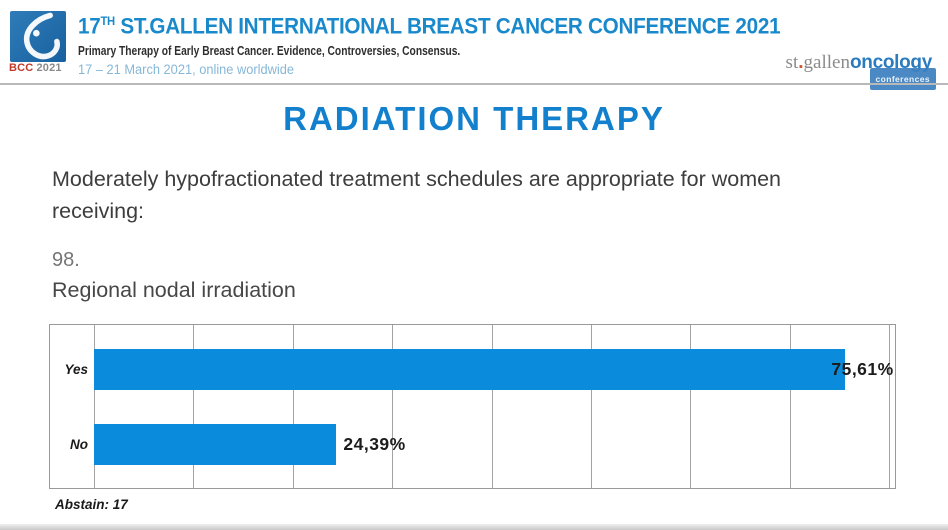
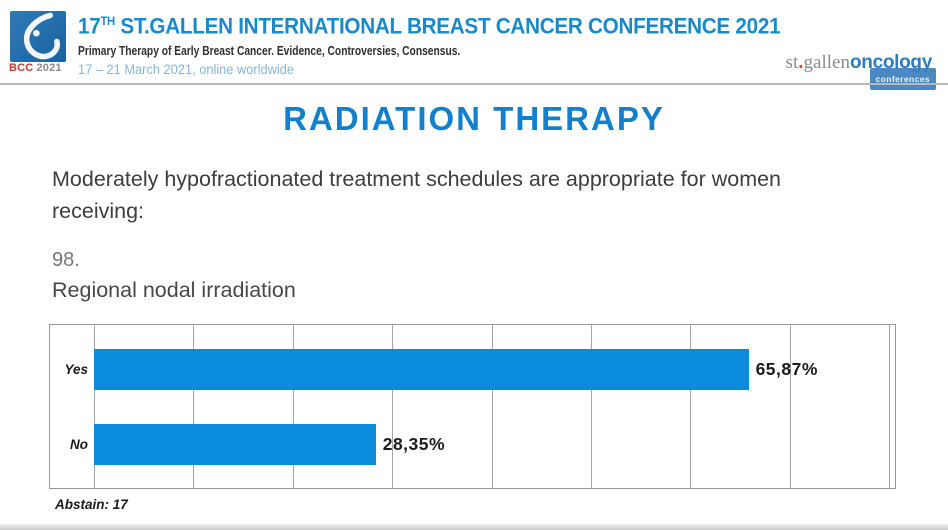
Yes: 75,61% -> 65,87%
No: 24,39% -> 28,35%
